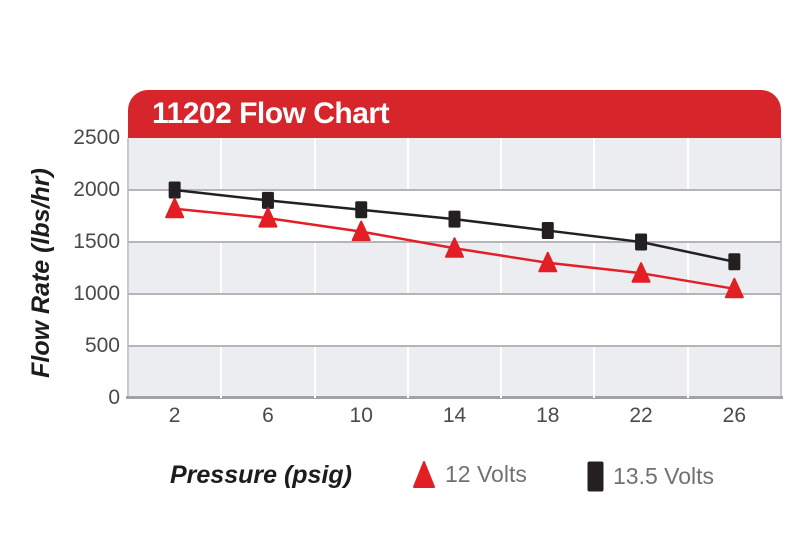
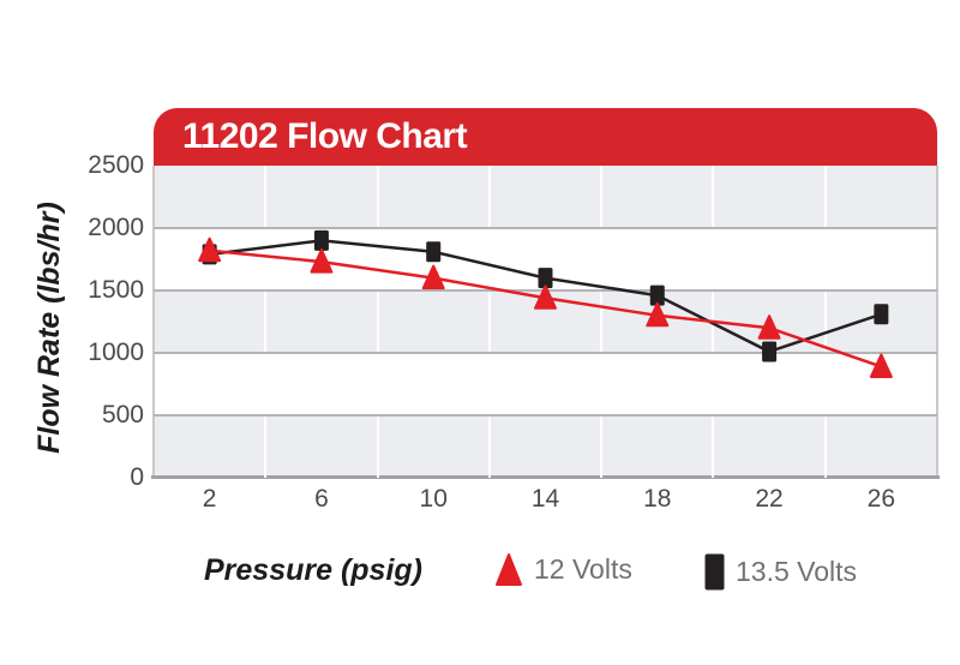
13.5 Volts/2: 2000 -> 1790
13.5 Volts/14: 1720 -> 1600
13.5 Volts/18: 1610 -> 1460
13.5 Volts/22: 1500 -> 1010
12 Volts/26: 1050 -> 890
